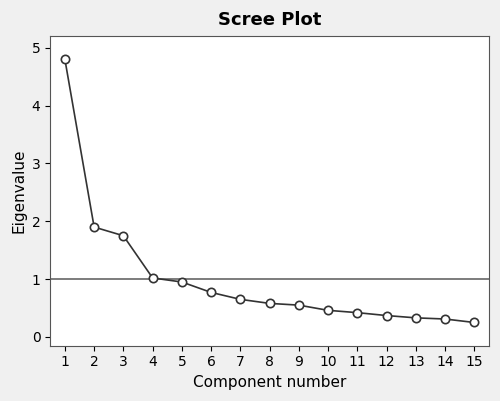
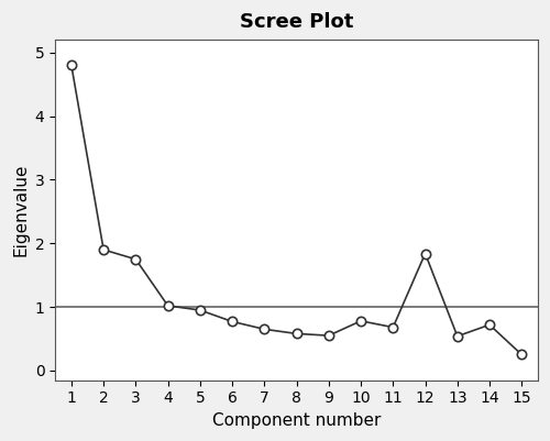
10: 0.46 -> 0.78
11: 0.42 -> 0.68
12: 0.37 -> 1.84
13: 0.33 -> 0.54
14: 0.31 -> 0.72
